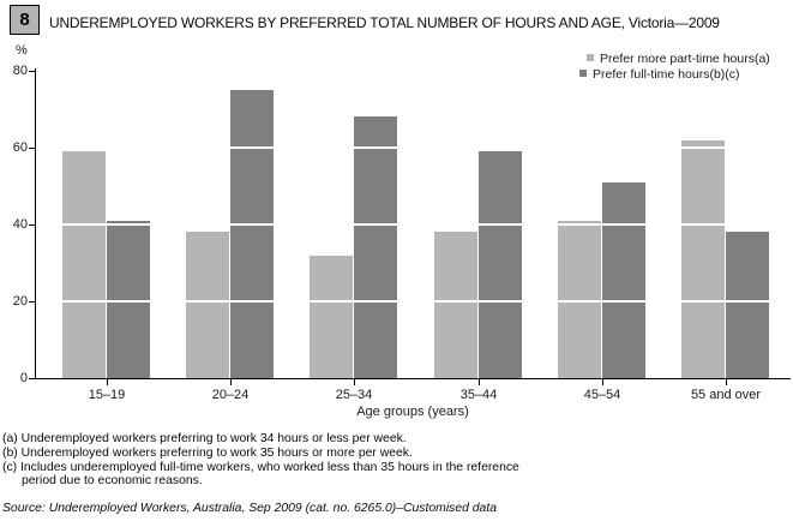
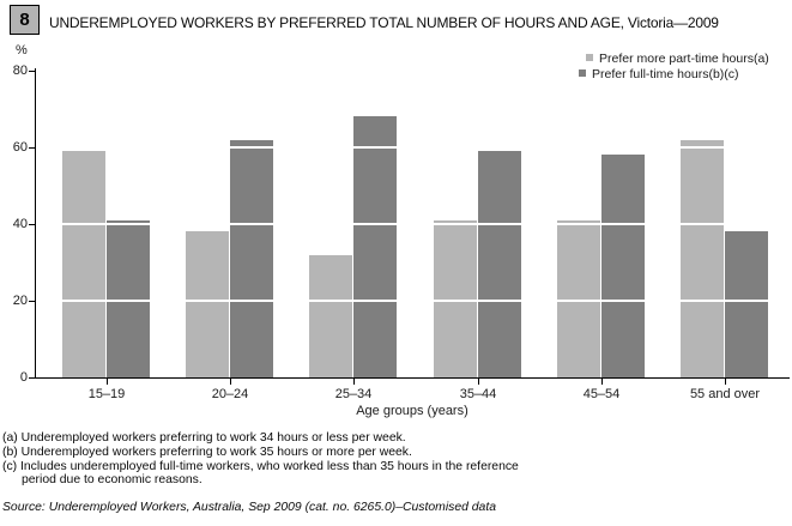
Prefer full-time hours(b)(c)/20–24: 75 -> 62
Prefer more part-time hours(a)/35–44: 38 -> 41
Prefer full-time hours(b)(c)/45–54: 51 -> 58
